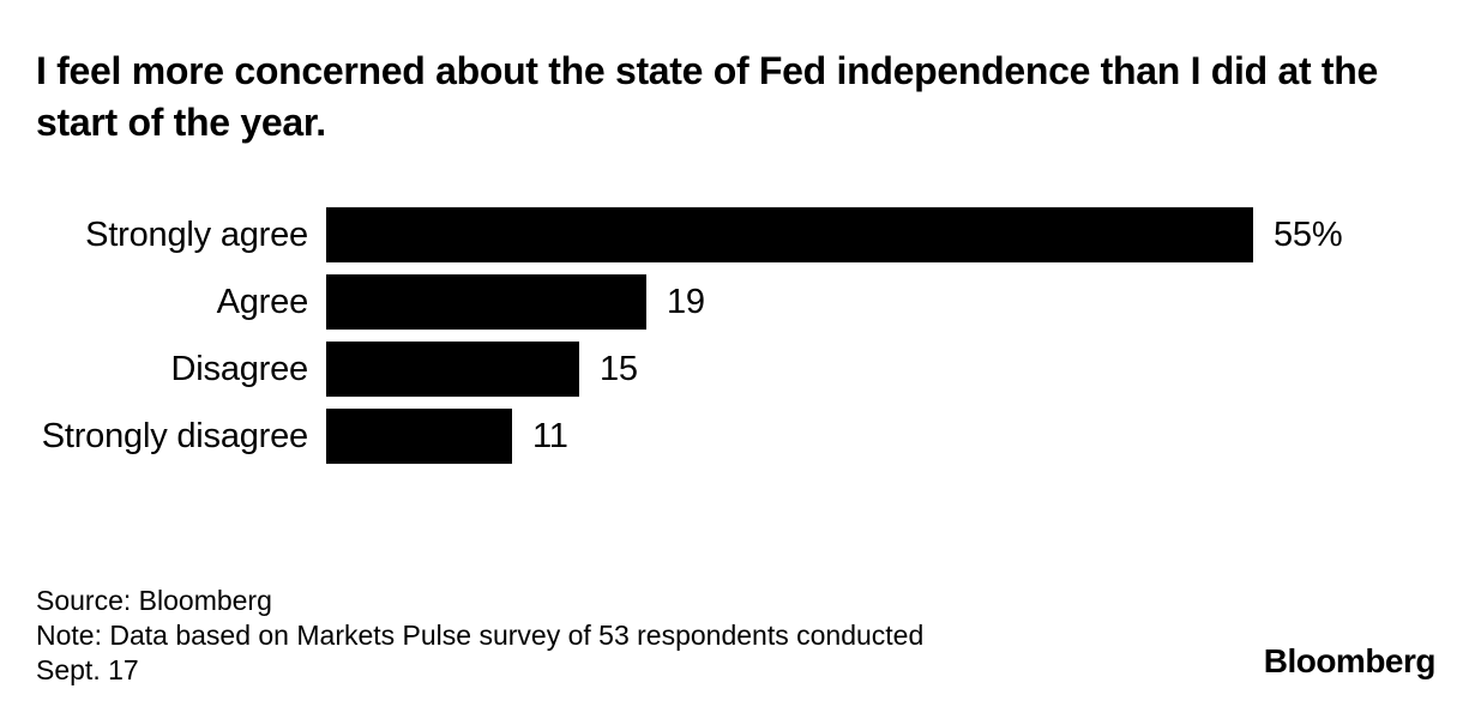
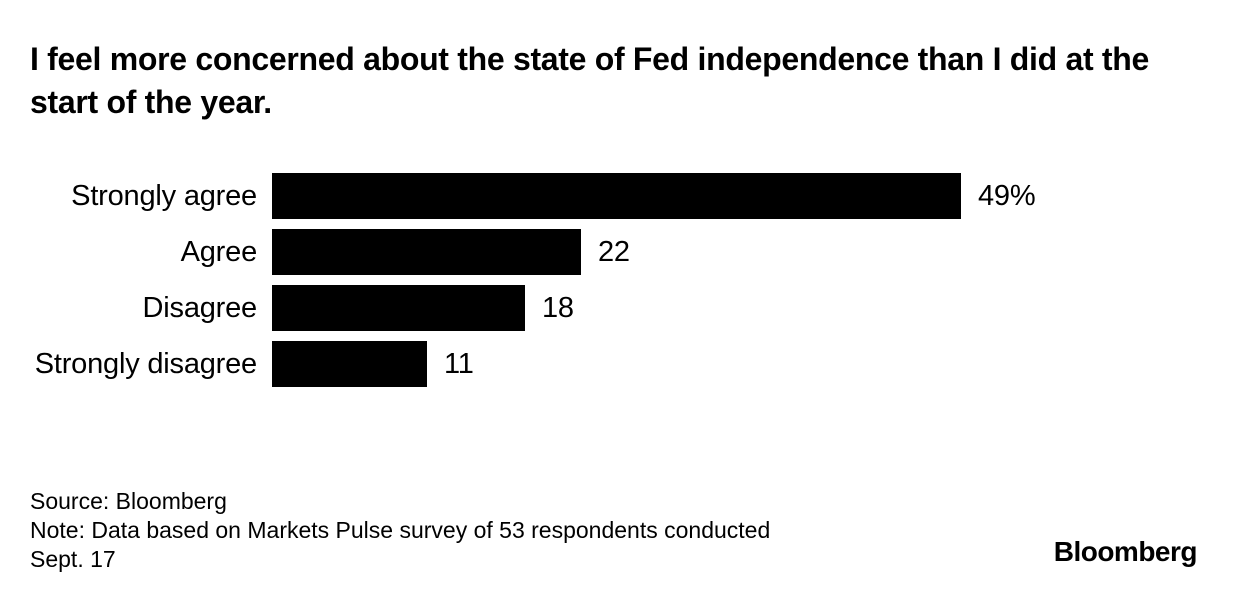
Strongly agree: 55% -> 49%
Agree: 19 -> 22
Disagree: 15 -> 18
